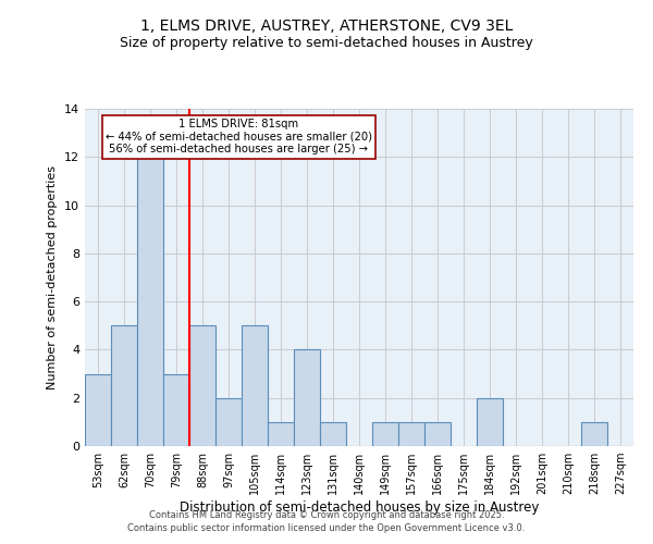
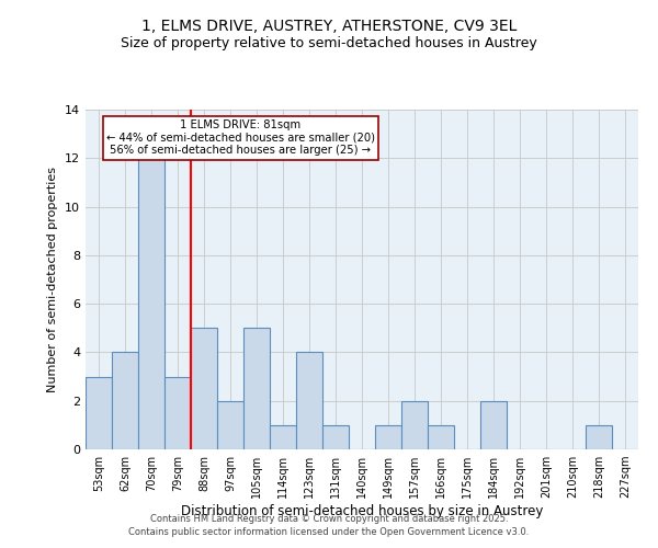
62sqm: 5 -> 4
157sqm: 1 -> 2
